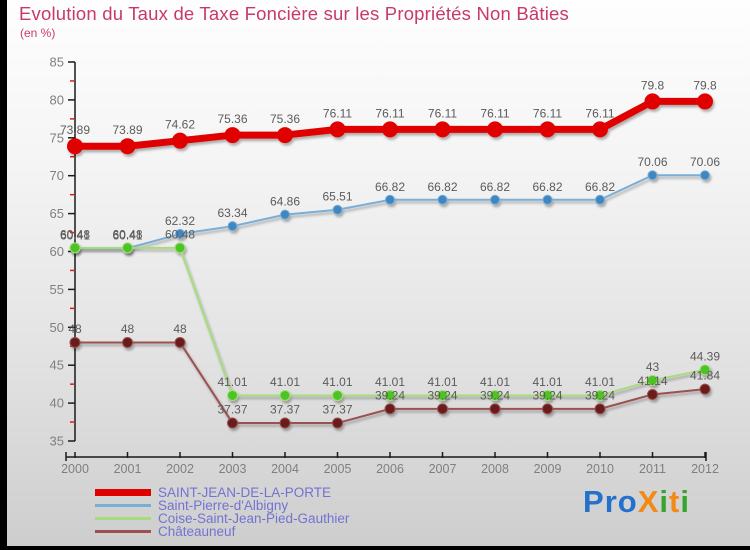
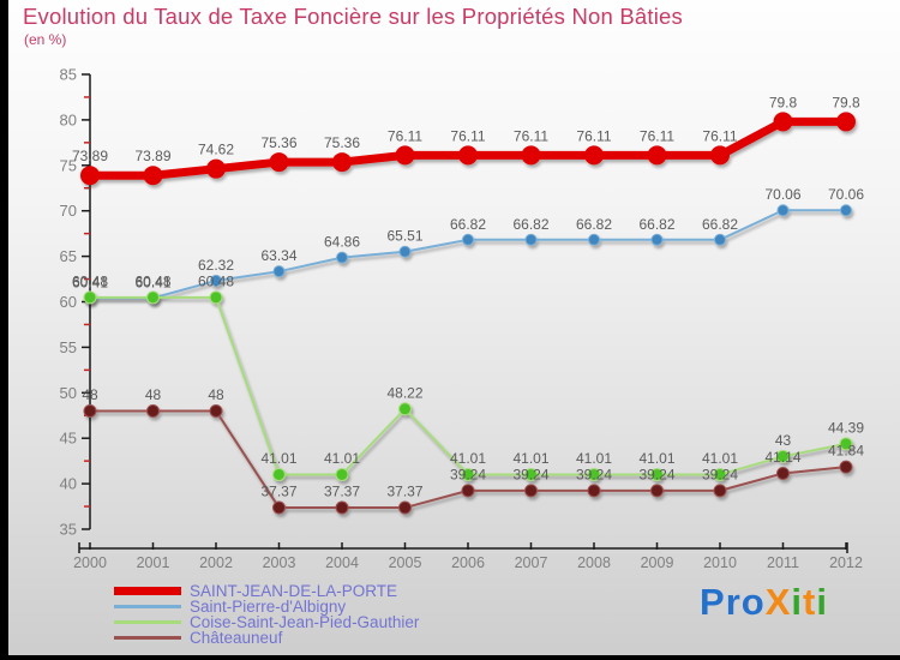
Coise-Saint-Jean-Pied-Gauthier/2005: 41.01 -> 48.22
